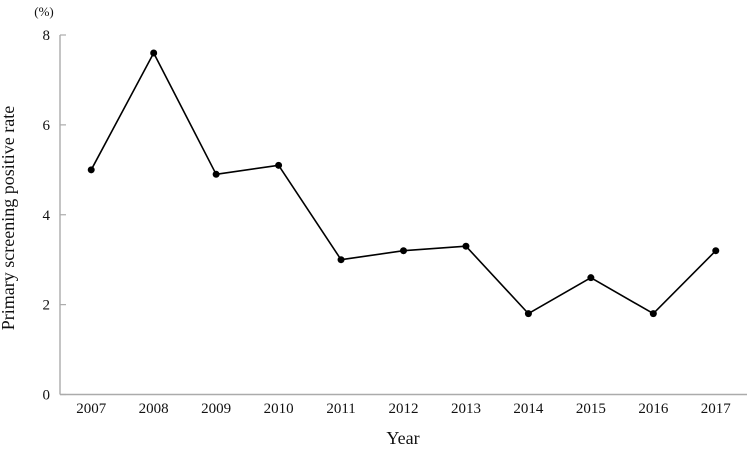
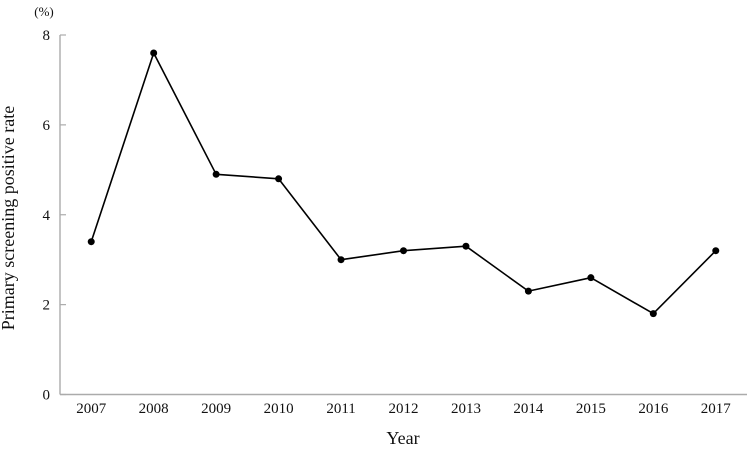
2007: 5.0 -> 3.4
2010: 5.1 -> 4.8
2014: 1.8 -> 2.3
